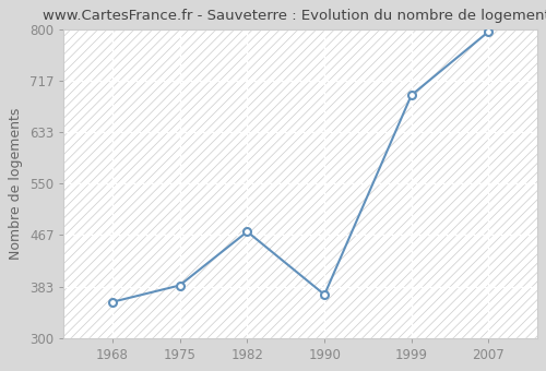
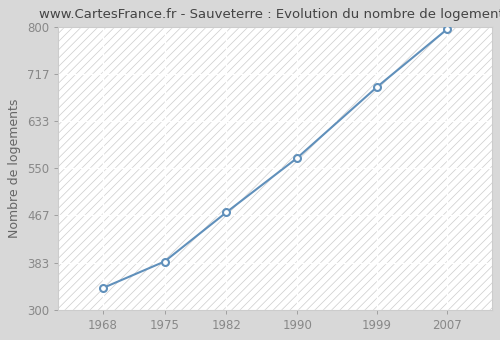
1968: 358 -> 338
1990: 370 -> 568
